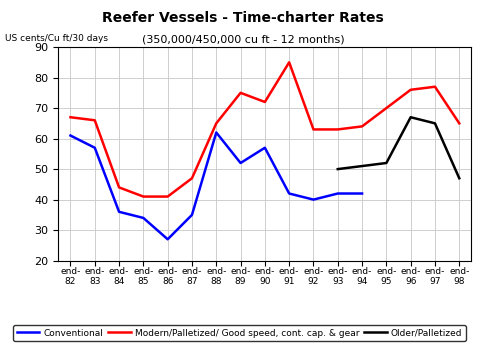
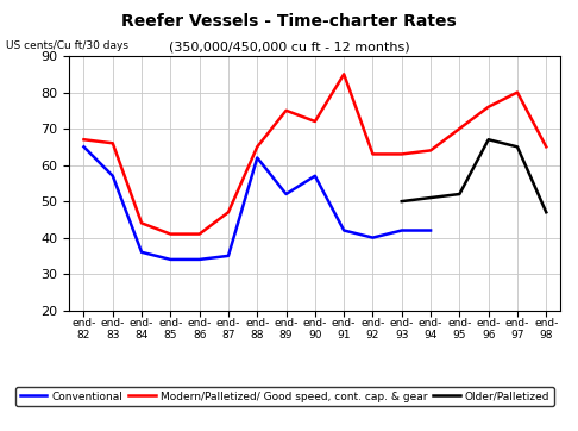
Conventional/end- 82: 61 -> 65
Conventional/end- 86: 27 -> 34
Modern/Palletized/ Good speed, cont. cap. & gear/end- 97: 77 -> 80
